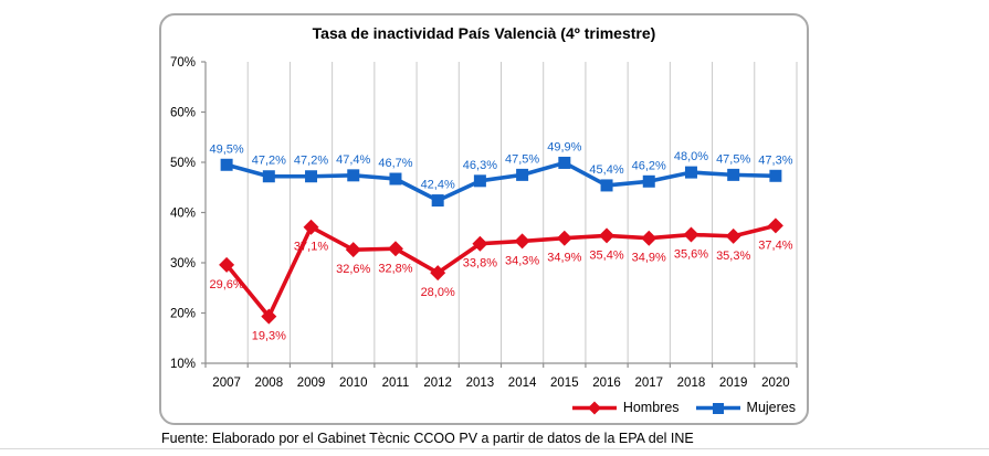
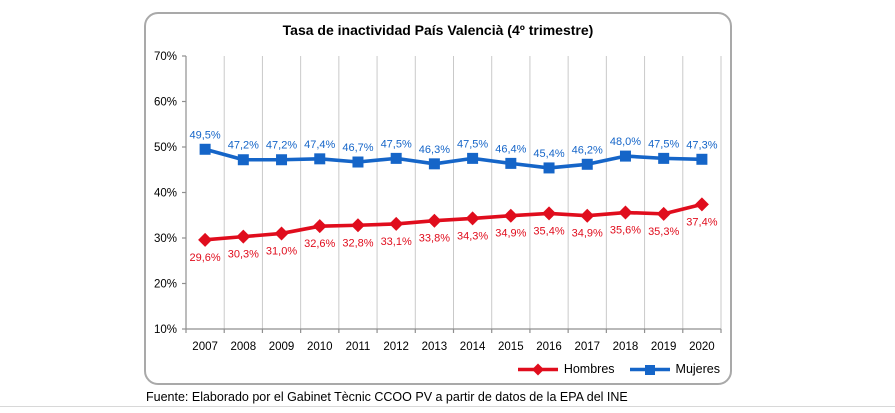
Hombres/2008: 19,3% -> 30,3%
Hombres/2009: 37,1% -> 31,0%
Hombres/2012: 28,0% -> 33,1%
Mujeres/2012: 42,4% -> 47,5%
Mujeres/2015: 49,9% -> 46,4%
